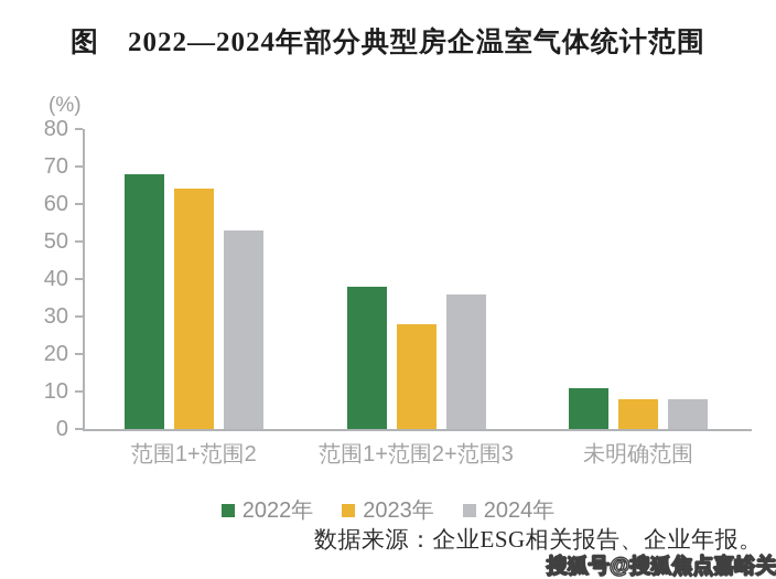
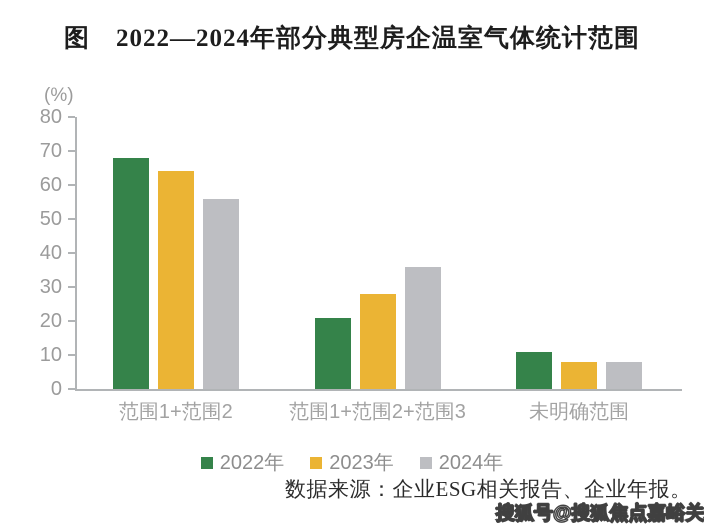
2024年/范围1+范围2: 53 -> 56
2022年/范围1+范围2+范围3: 38 -> 21
